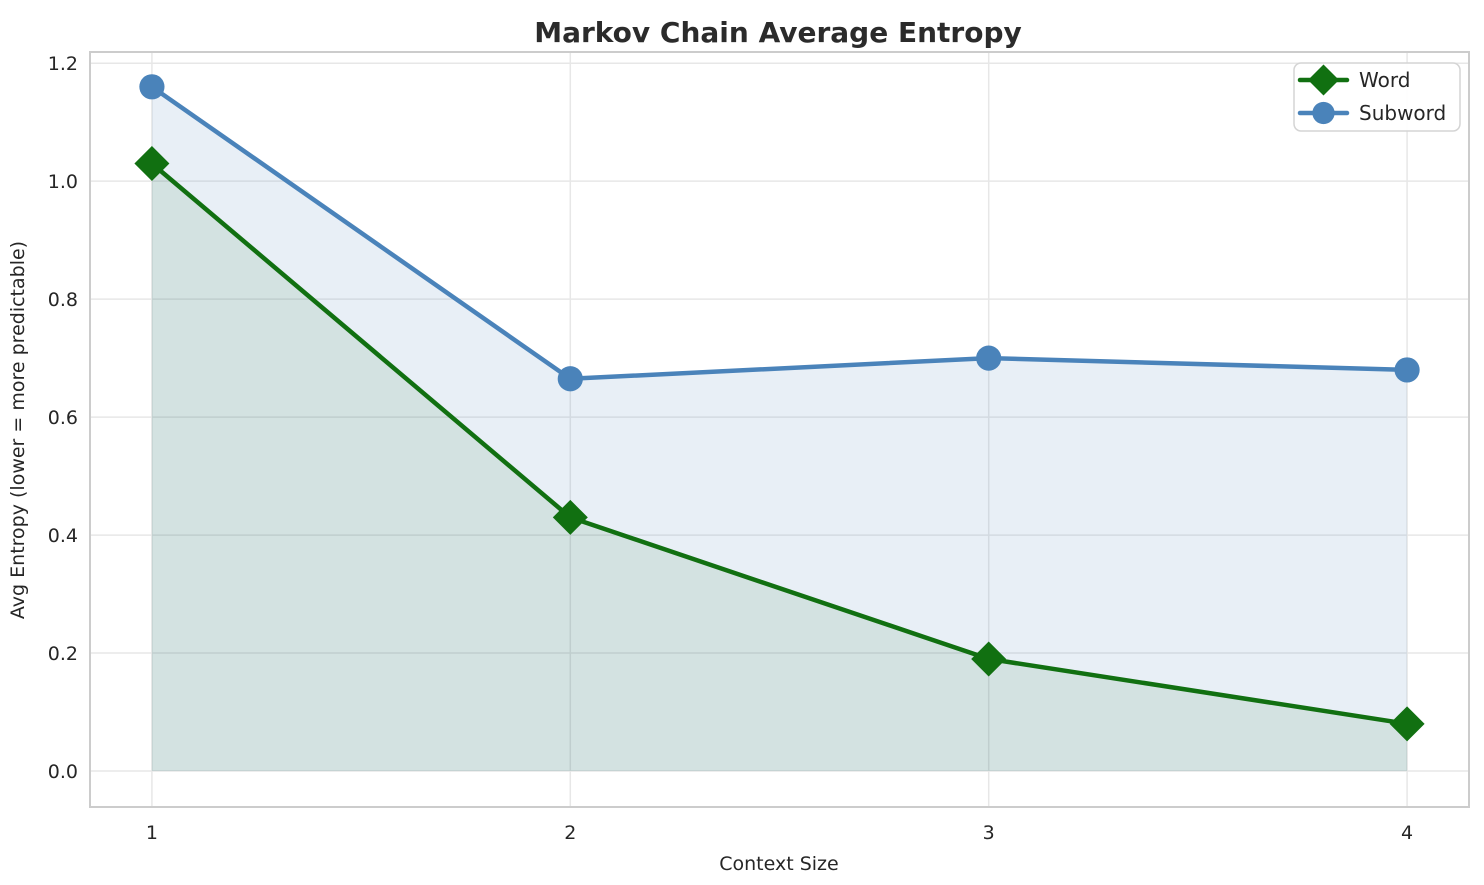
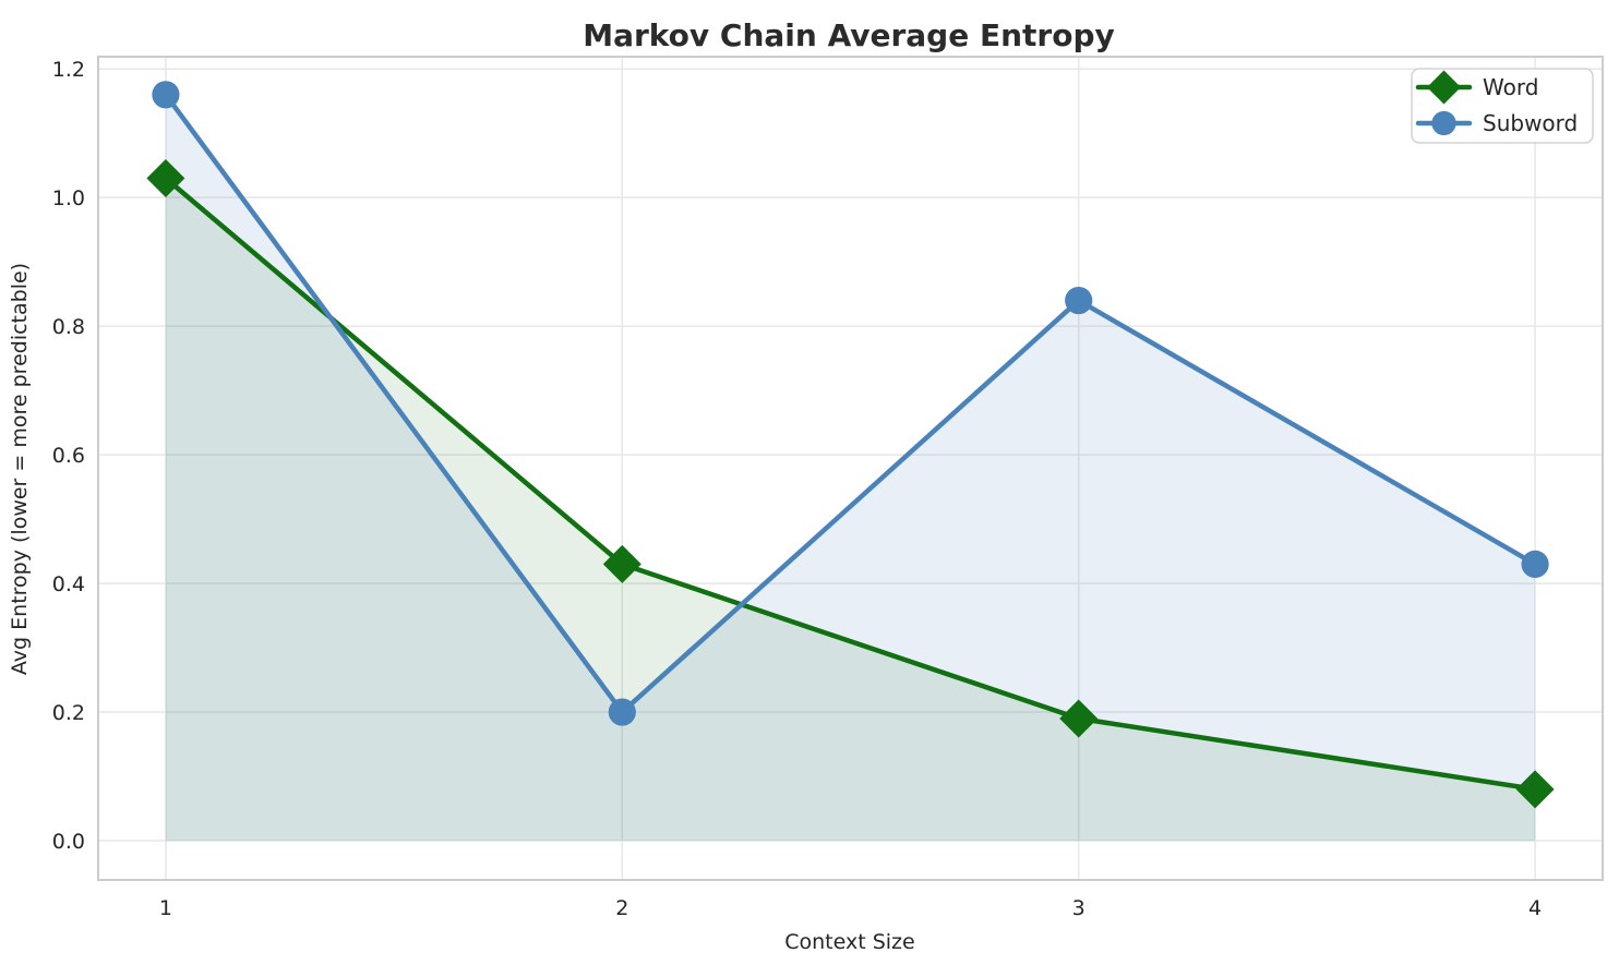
Subword/2: 0.67 -> 0.20
Subword/3: 0.70 -> 0.84
Subword/4: 0.68 -> 0.43
